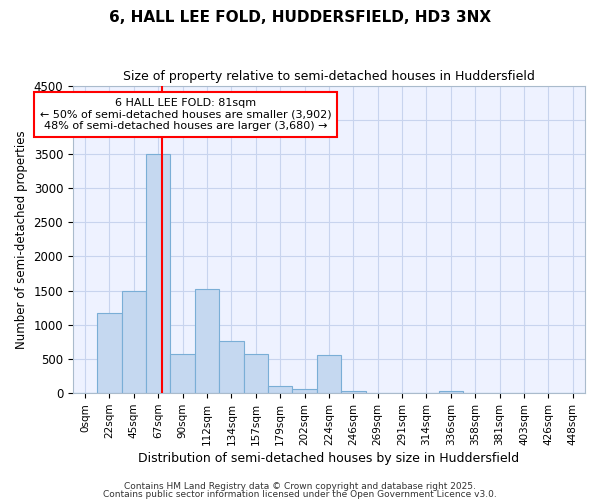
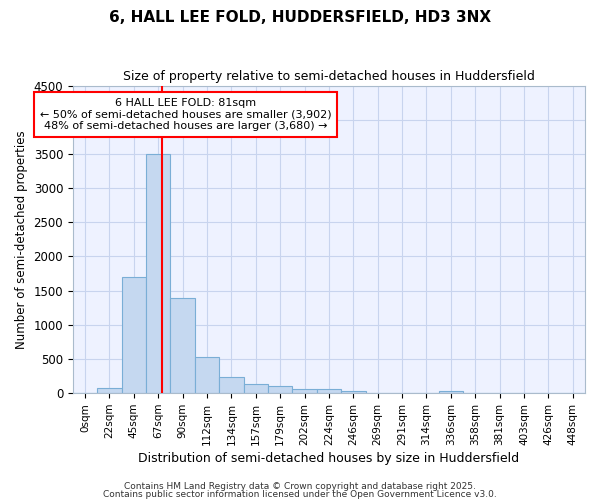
22sqm: 1180 -> 80
45sqm: 1500 -> 1700
90sqm: 580 -> 1390
112sqm: 1520 -> 530
134sqm: 760 -> 240
157sqm: 580 -> 130
224sqm: 560 -> 60
